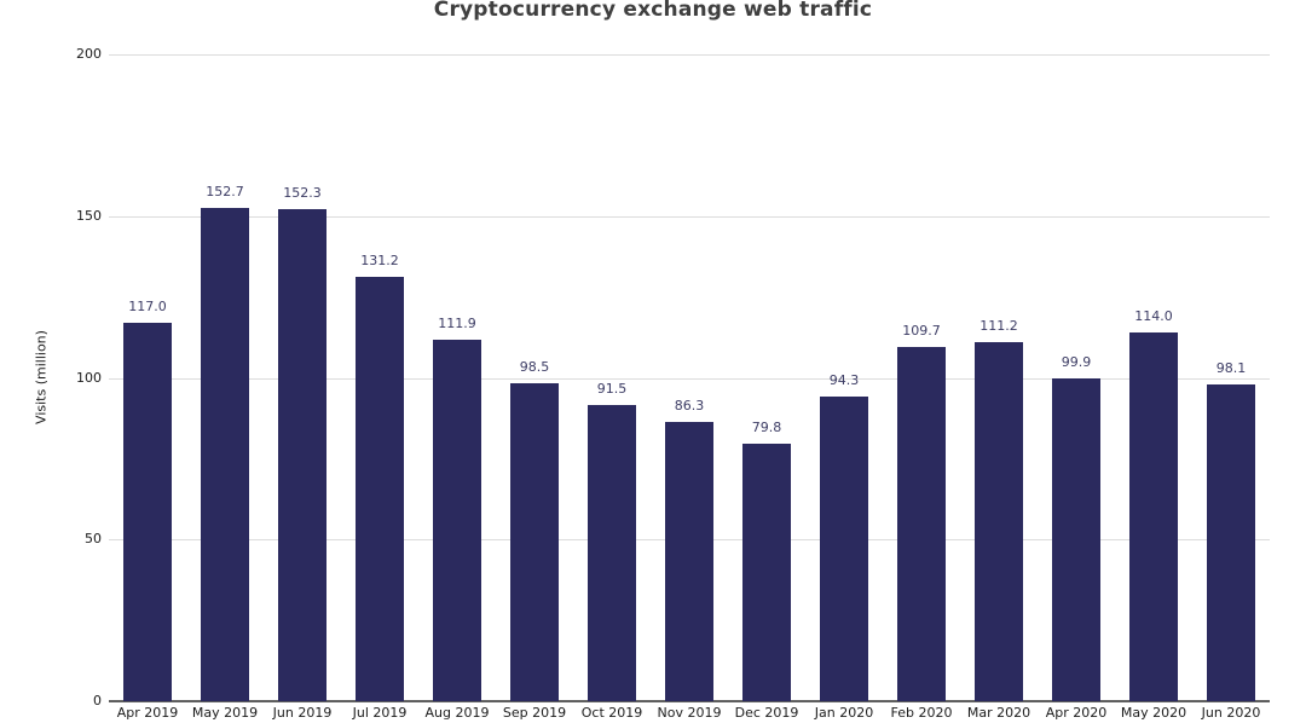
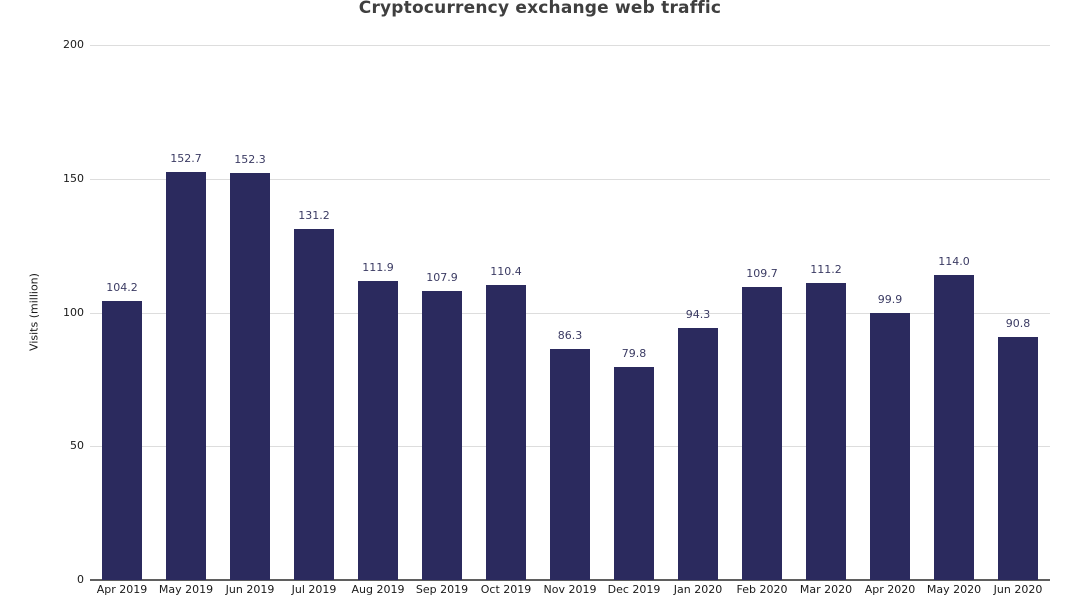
Apr 2019: 117.0 -> 104.2
Sep 2019: 98.5 -> 107.9
Oct 2019: 91.5 -> 110.4
Jun 2020: 98.1 -> 90.8
